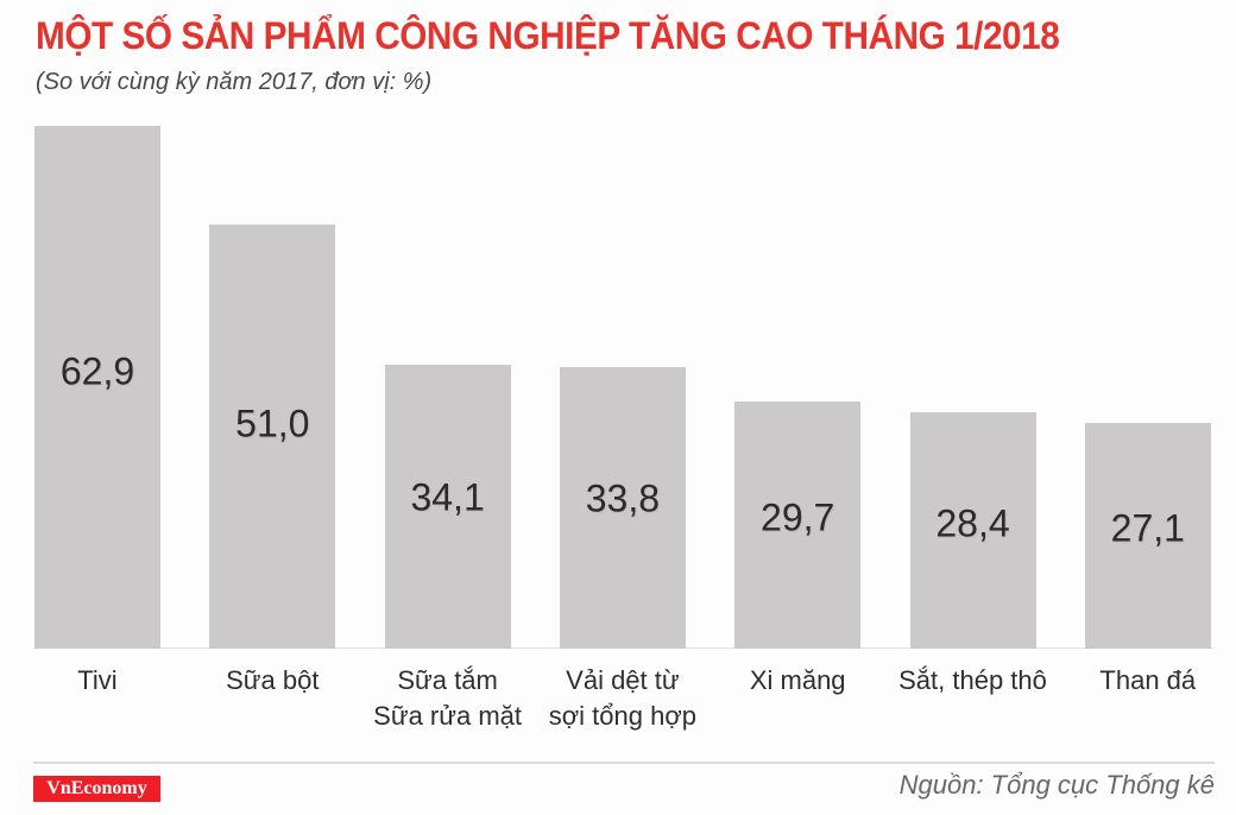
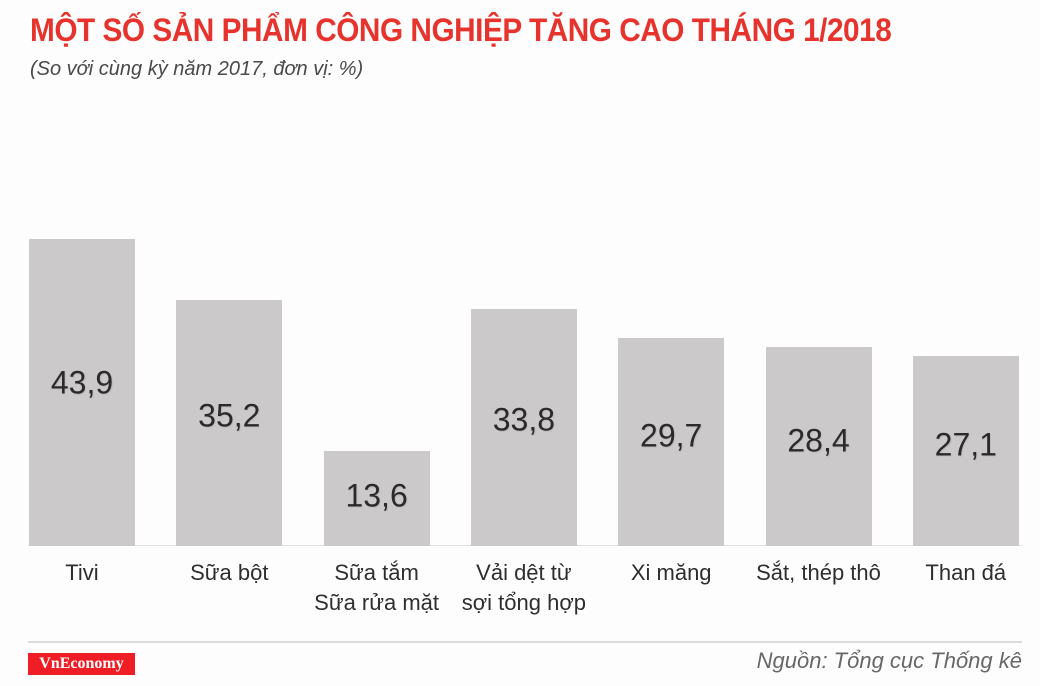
Tivi: 62,9 -> 43,9
Sữa bột: 51,0 -> 35,2
Sữa tắm Sữa rửa mặt: 34,1 -> 13,6
